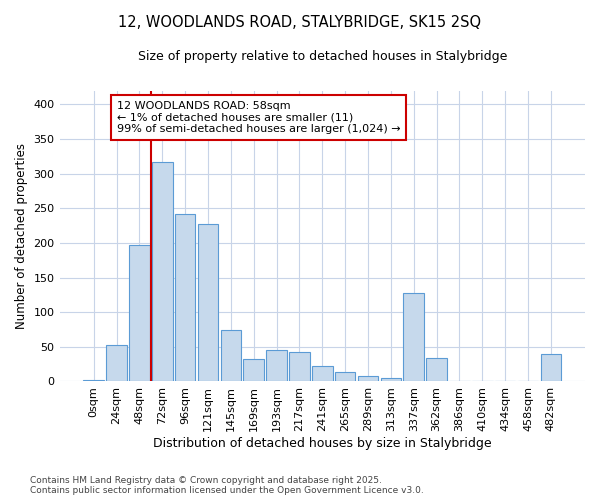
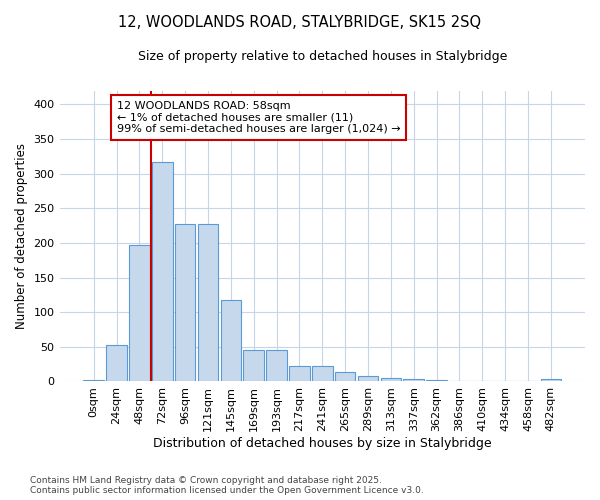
96sqm: 242 -> 228
145sqm: 74 -> 117
169sqm: 32 -> 46
217sqm: 42 -> 22
337sqm: 128 -> 4
362sqm: 34 -> 2
482sqm: 40 -> 3
